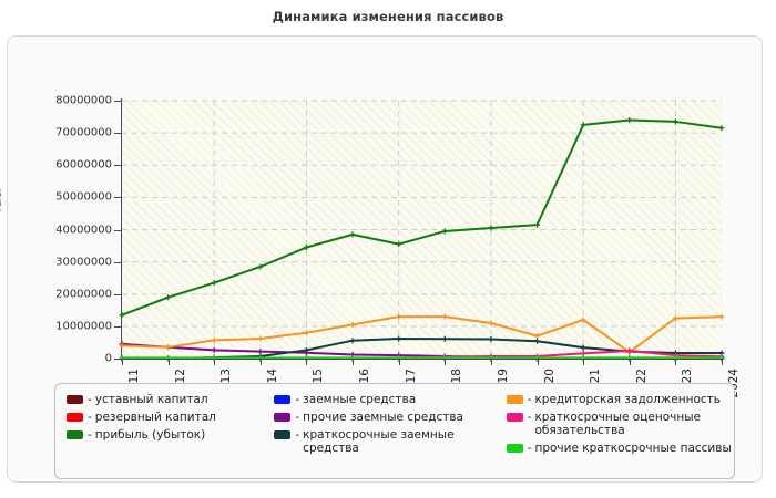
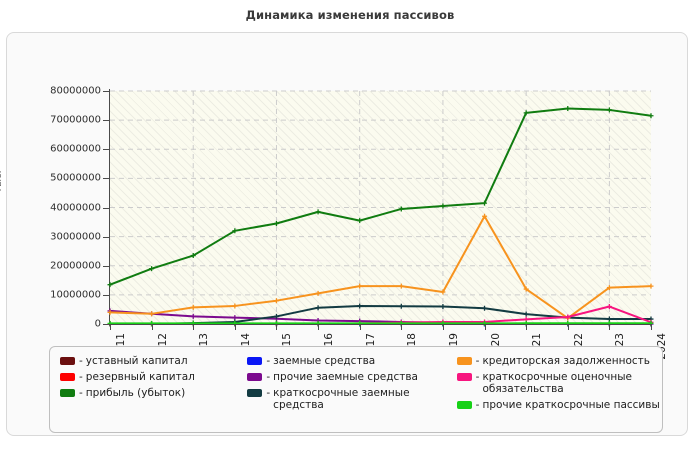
прибыль (убыток)/2014: 28000000 -> 32000000
кредиторская задолженность/2020: 7000000 -> 37000000
краткосрочные оценочные обязательства/2023: 1000000 -> 6000000
